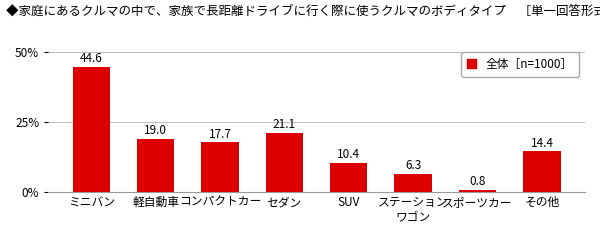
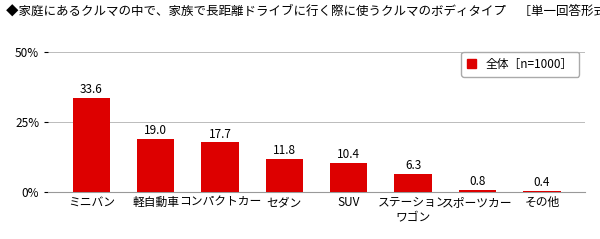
ミニバン: 44.6 -> 33.6
セダン: 21.1 -> 11.8
その他: 14.4 -> 0.4
